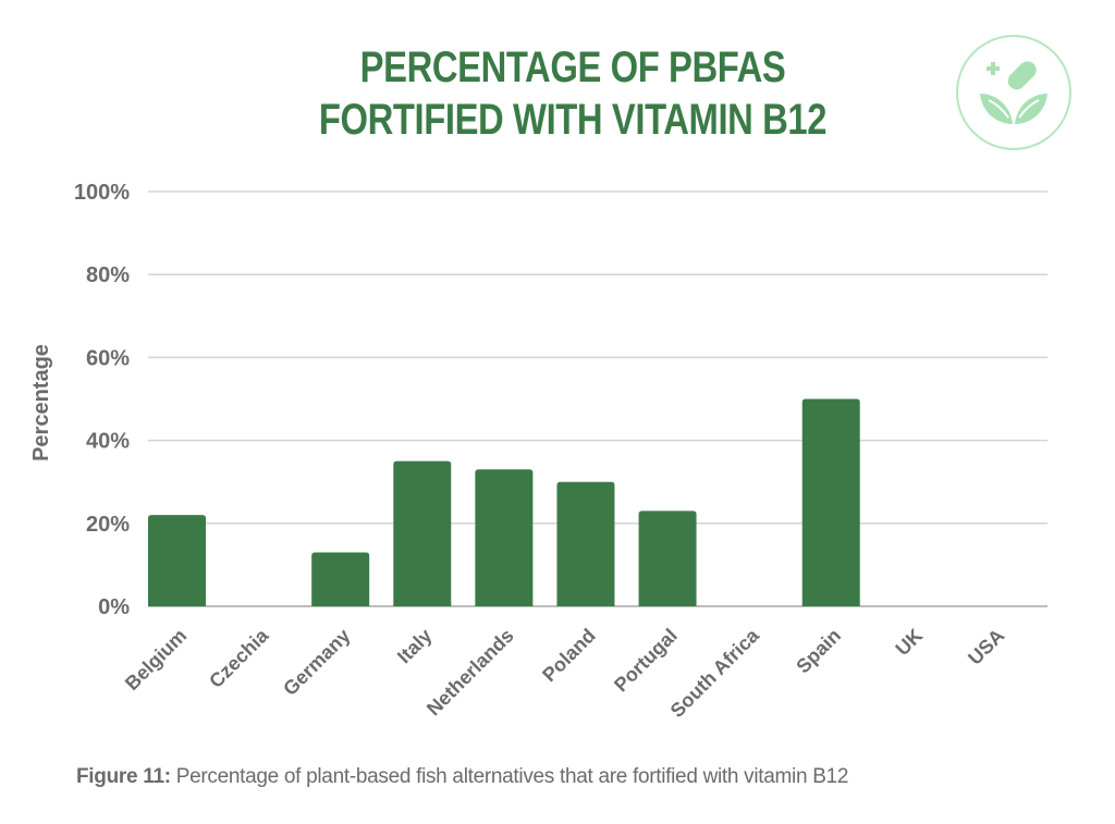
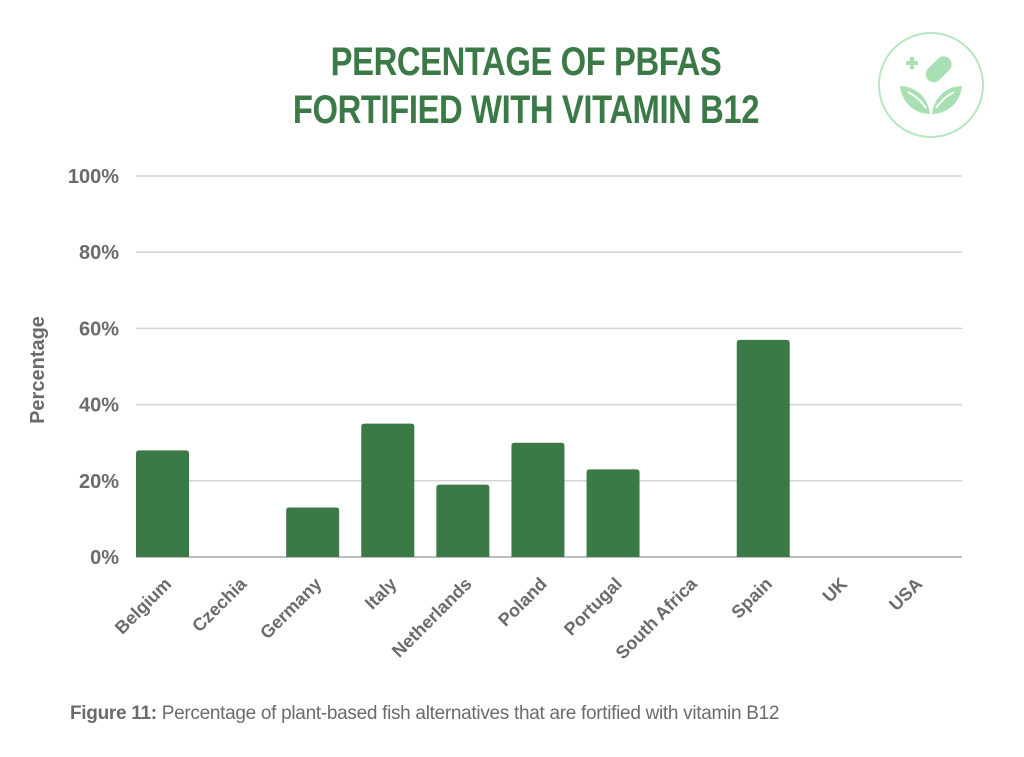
Belgium: 22% -> 28%
Netherlands: 33% -> 19%
Spain: 50% -> 57%
